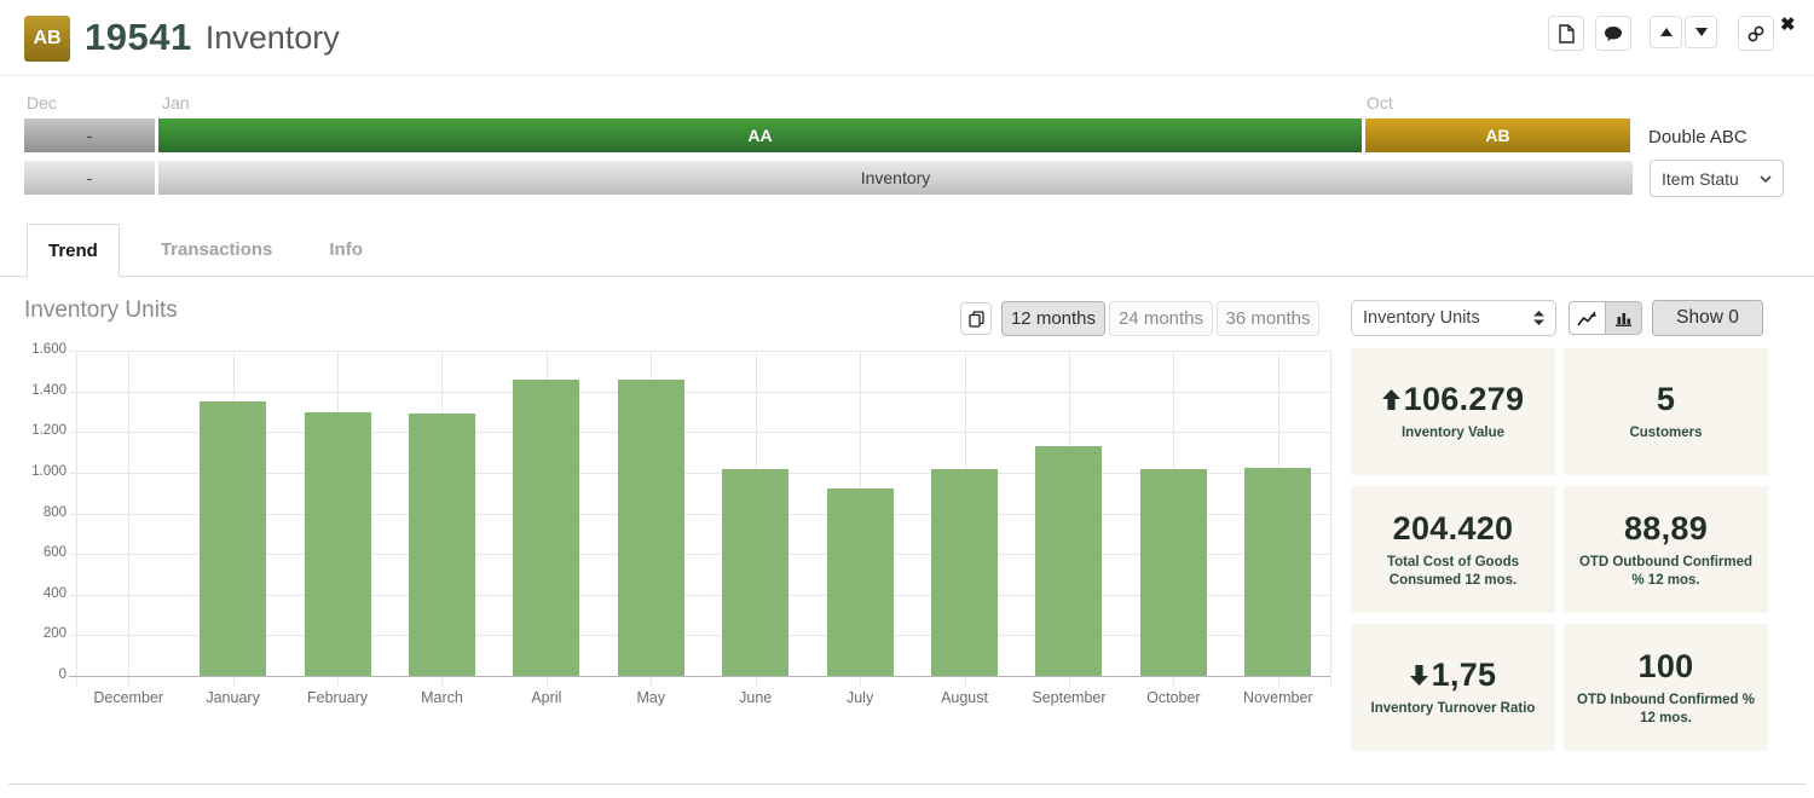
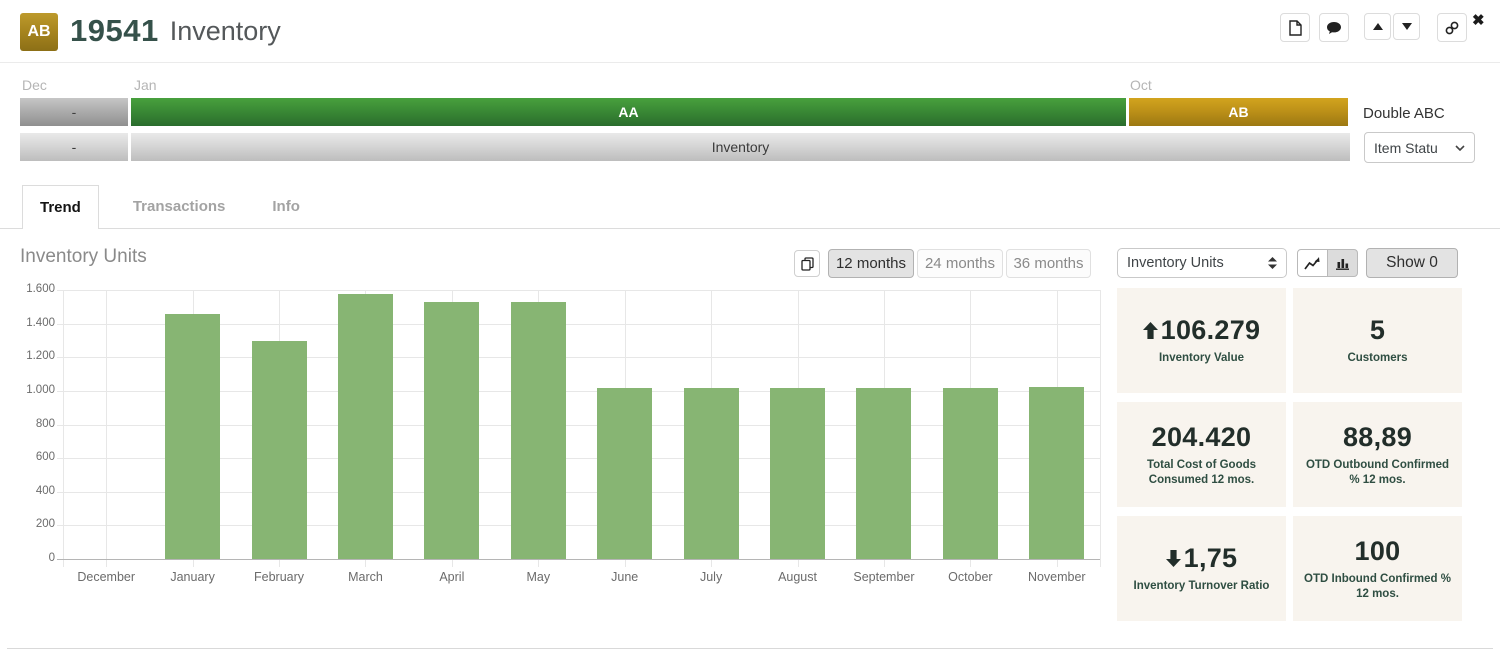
January: 1350 -> 1460
March: 1290 -> 1580
April: 1460 -> 1530
May: 1460 -> 1530
July: 920 -> 1020
September: 1130 -> 1020
